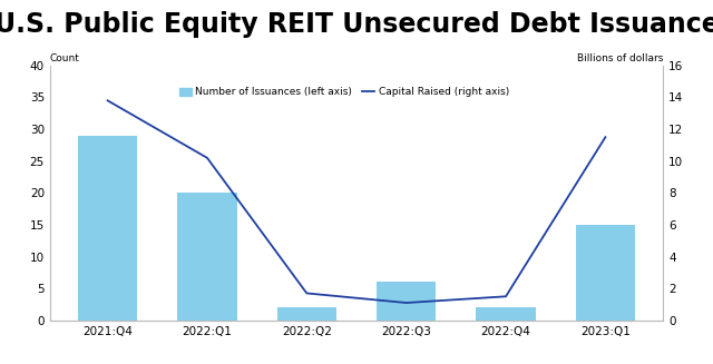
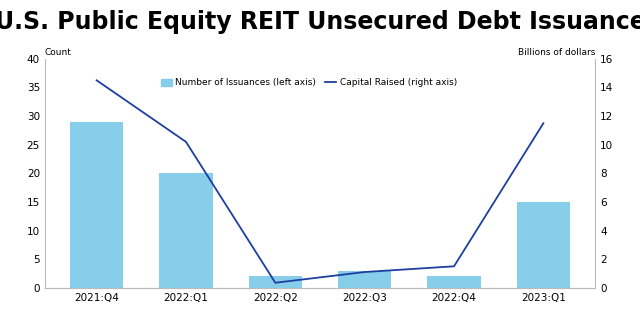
Capital Raised (right axis)/2021:Q4: 13.8 -> 14.5
Capital Raised (right axis)/2022:Q2: 1.7 -> 0.3
Number of Issuances (left axis)/2022:Q3: 6 -> 3
